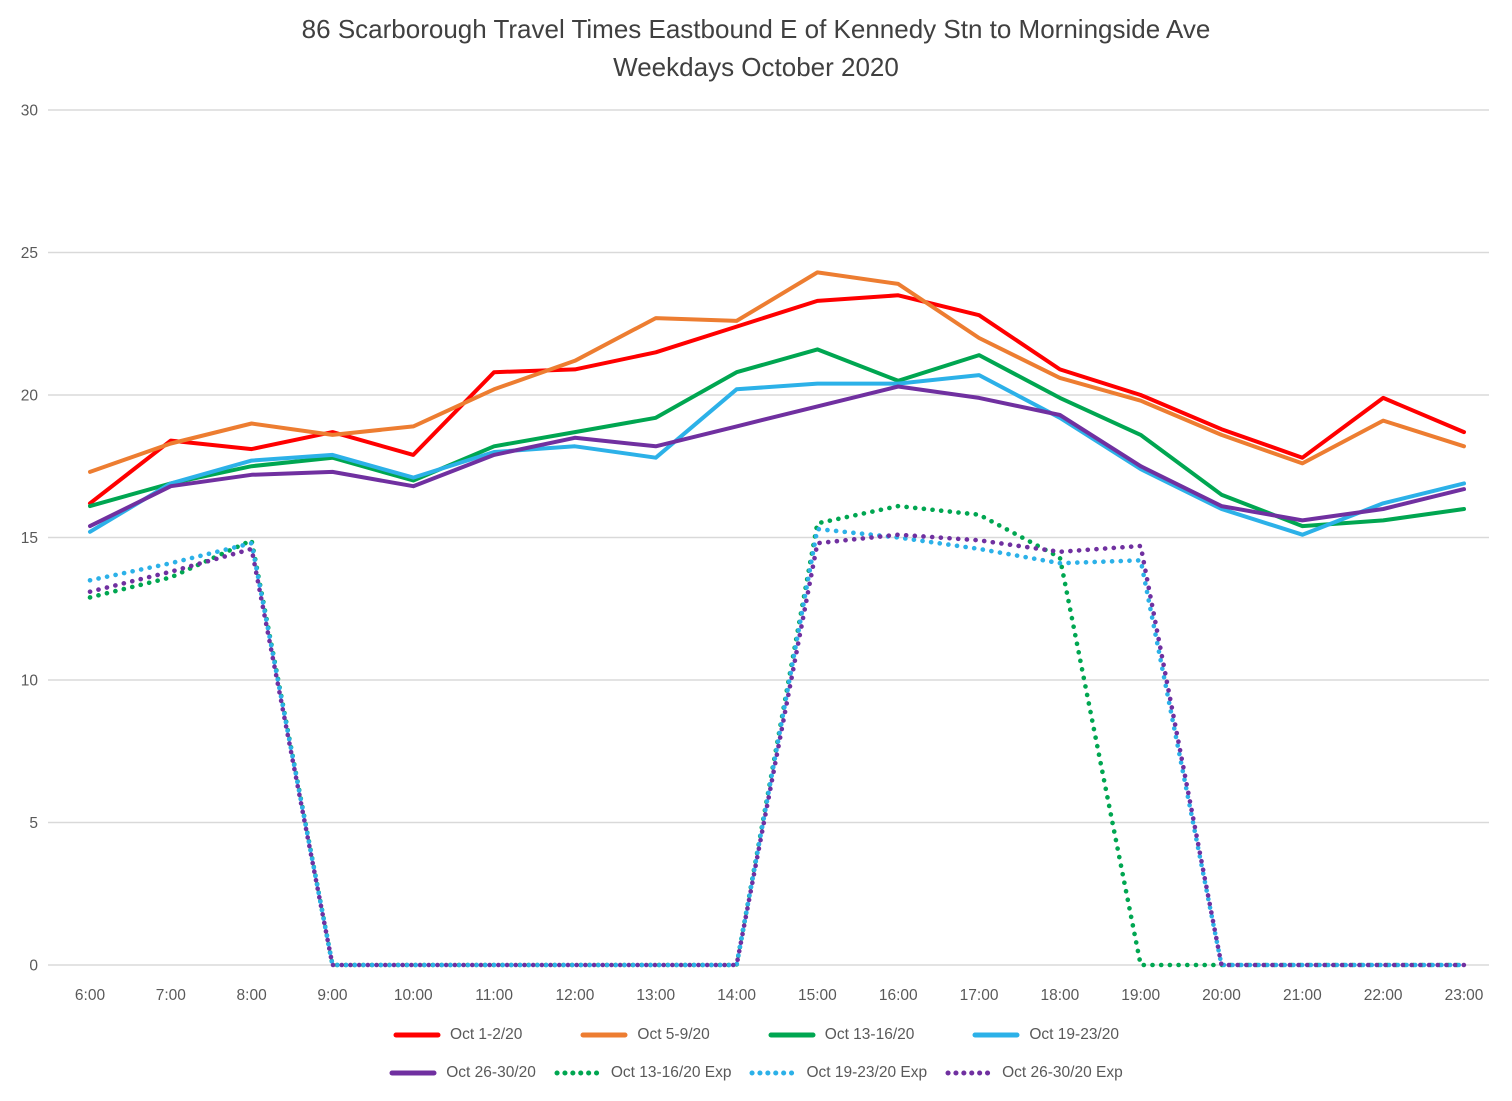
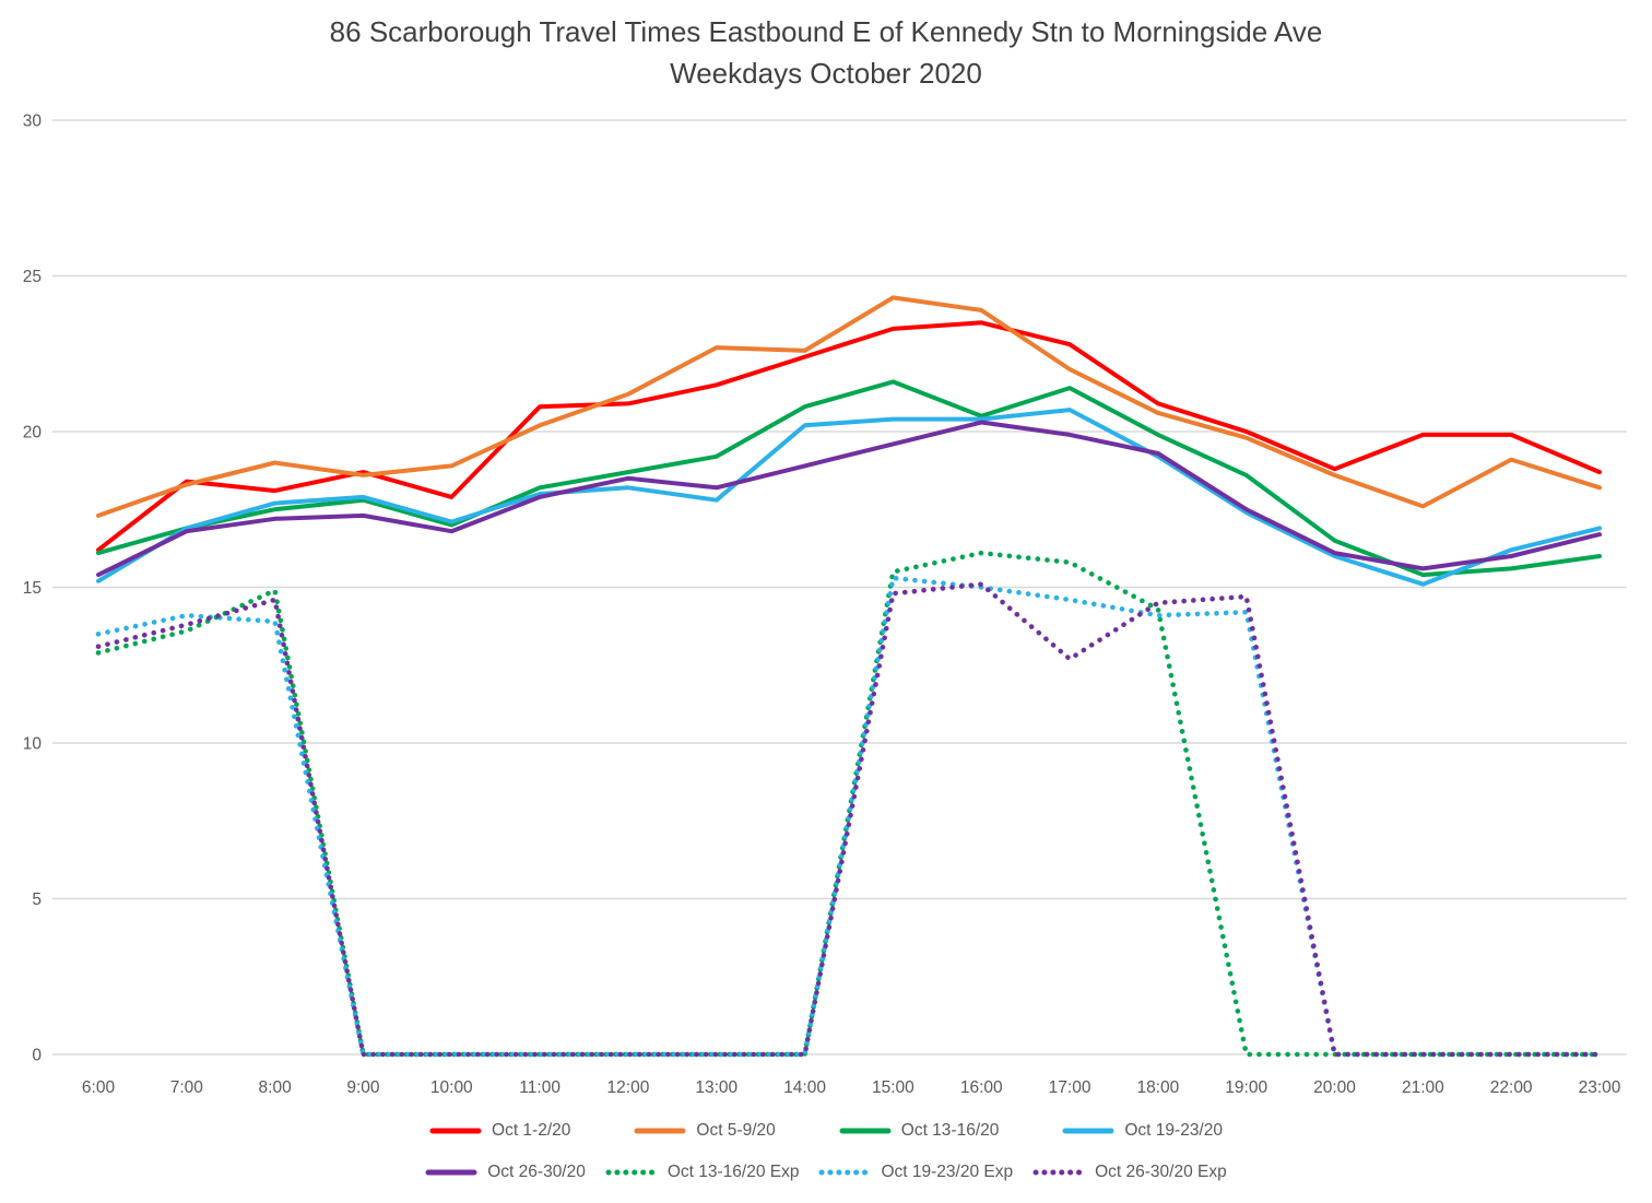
Oct 19-23/20 Exp/8:00: 14.8 -> 13.9
Oct 26-30/20 Exp/17:00: 14.9 -> 12.7
Oct 1-2/20/21:00: 17.8 -> 19.9
